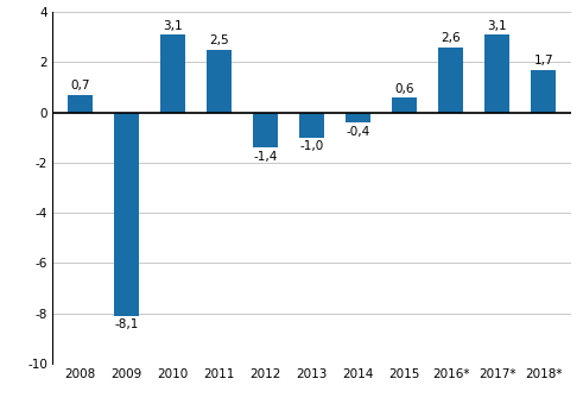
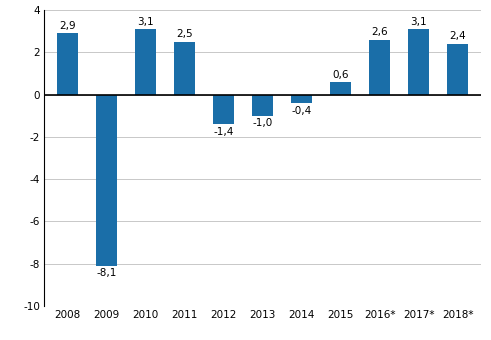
2008: 0,7 -> 2,9
2018*: 1,7 -> 2,4
